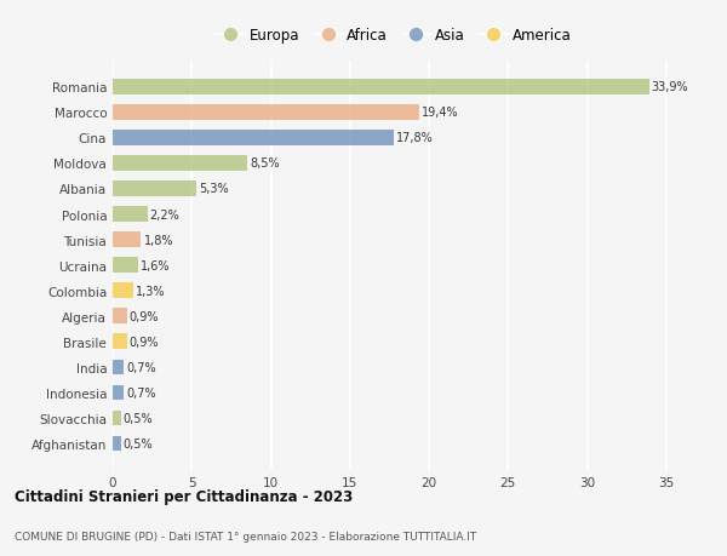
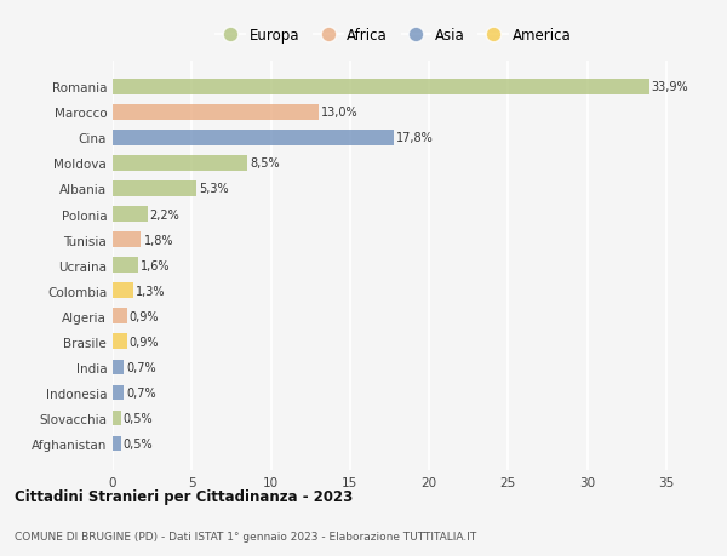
Marocco: 19,4% -> 13,0%
